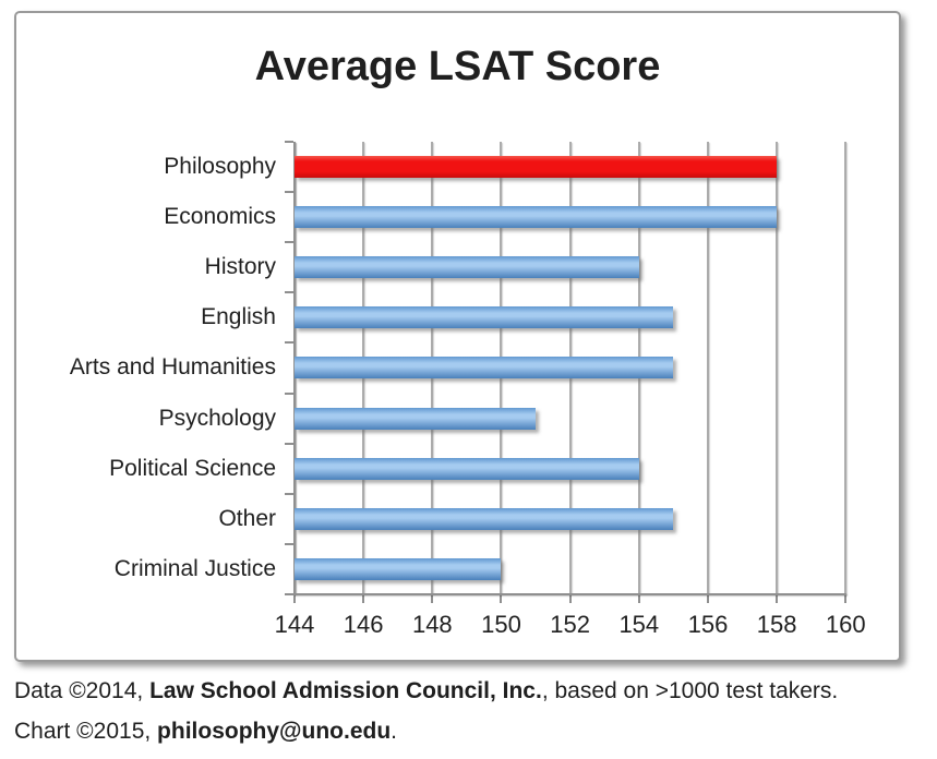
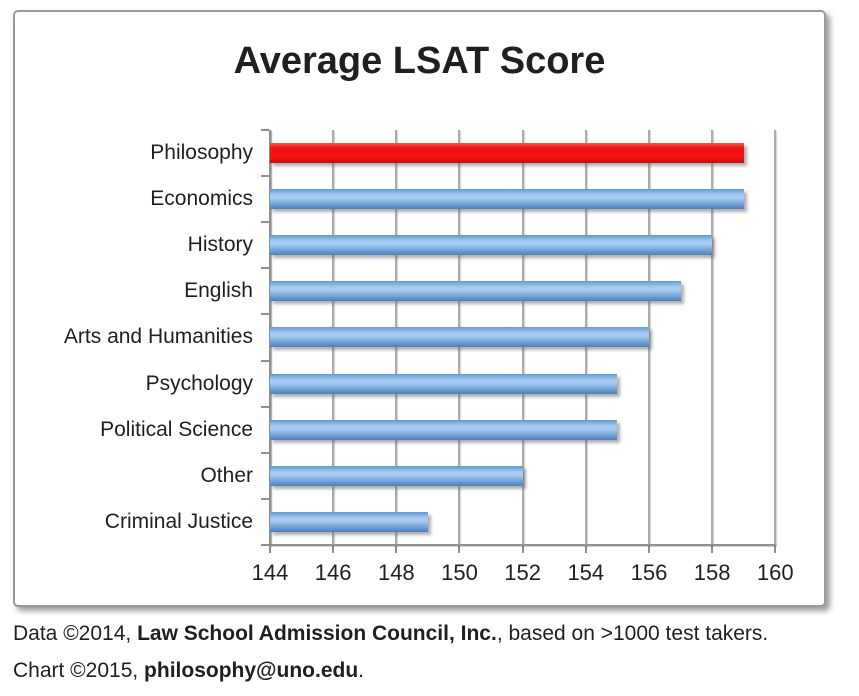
Philosophy: 158 -> 159
Economics: 158 -> 159
History: 154 -> 158
English: 155 -> 157
Arts and Humanities: 155 -> 156
Psychology: 151 -> 155
Political Science: 154 -> 155
Other: 155 -> 152
Criminal Justice: 150 -> 149
